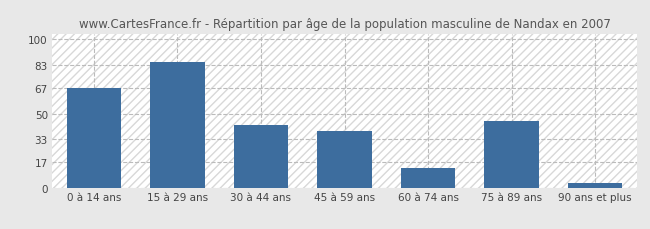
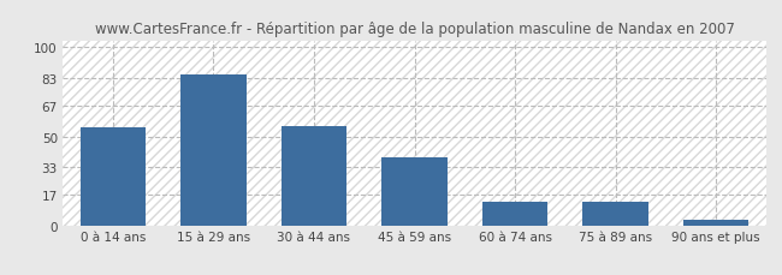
0 à 14 ans: 67 -> 55
30 à 44 ans: 42 -> 56
75 à 89 ans: 45 -> 13
